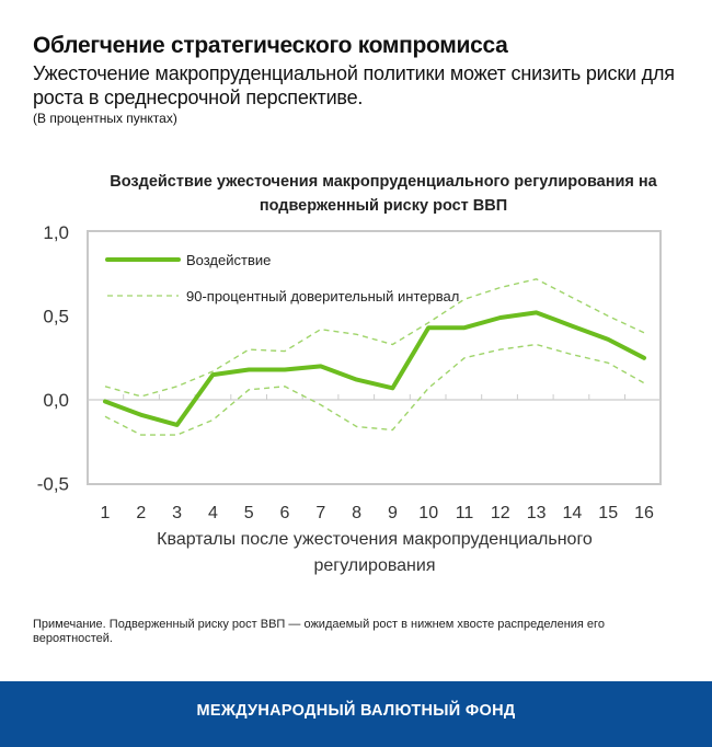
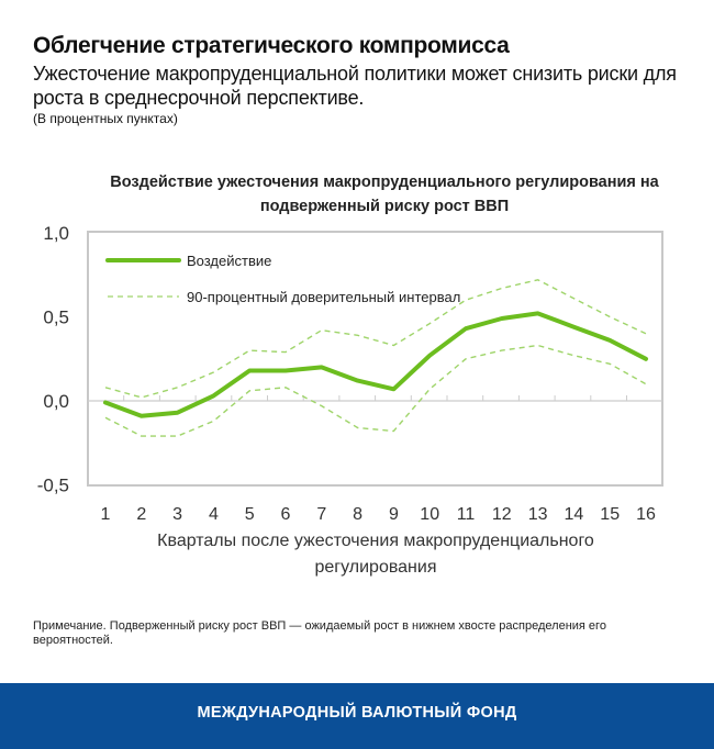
Воздействие/3: -0,15 -> -0,07
Воздействие/4: 0,15 -> 0,03
Воздействие/10: 0,43 -> 0,27
